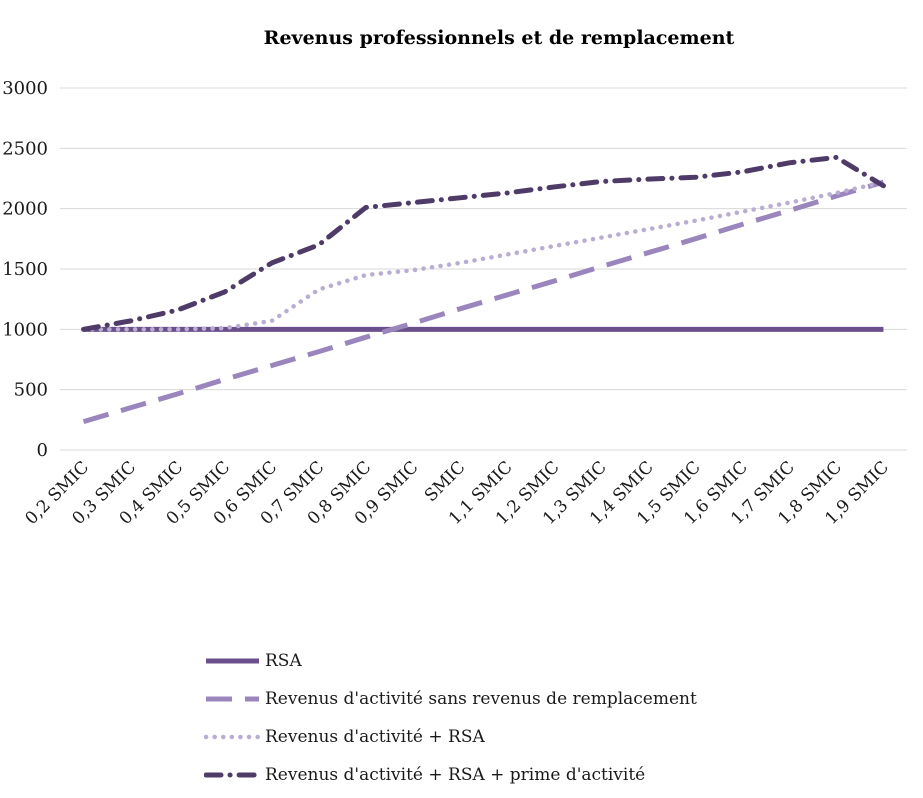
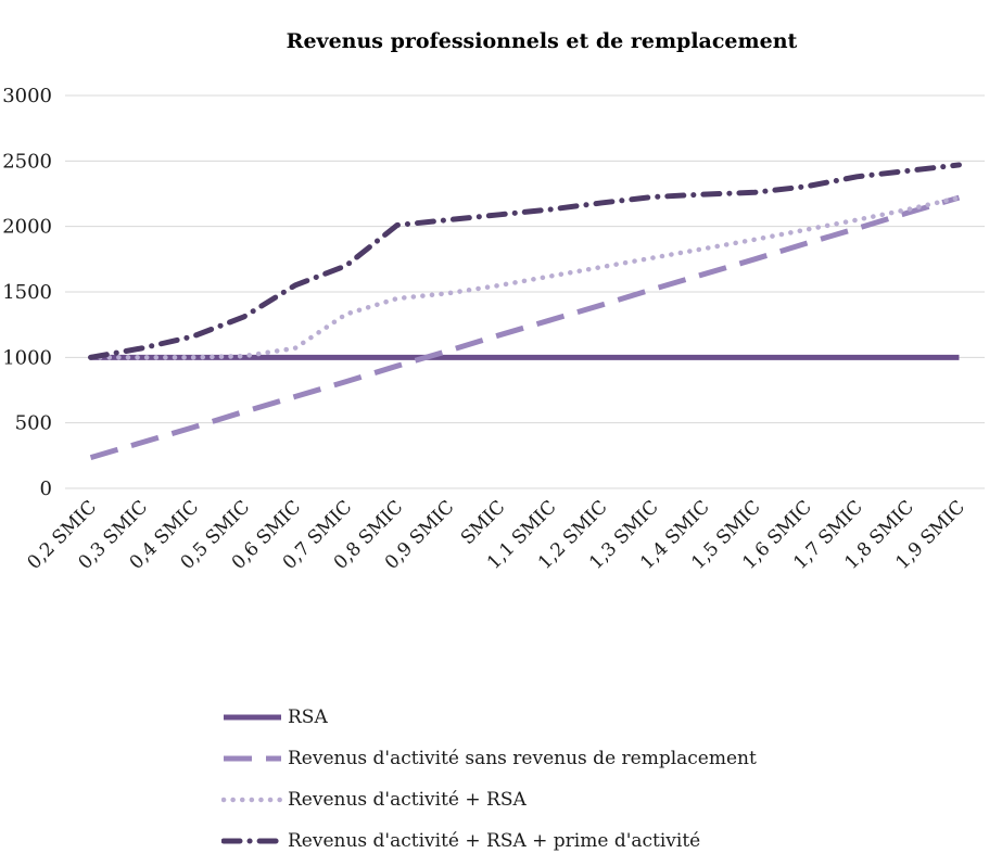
Revenus d'activité + RSA + prime d'activité/1,9 SMIC: 2190 -> 2470
